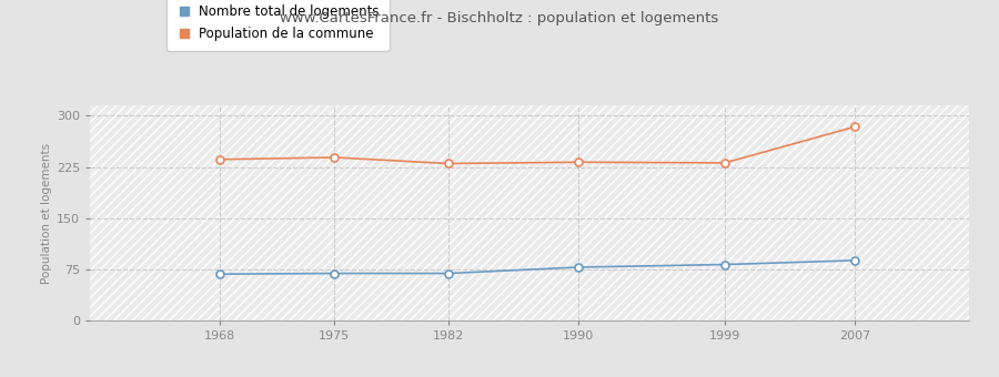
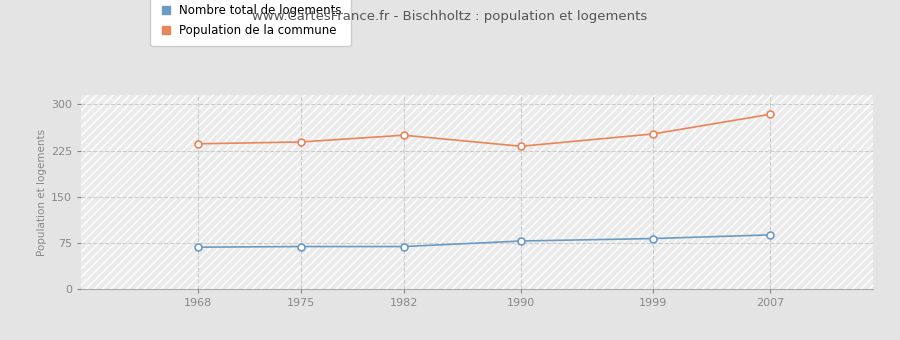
Population de la commune/1982: 230 -> 250
Population de la commune/1999: 231 -> 252
